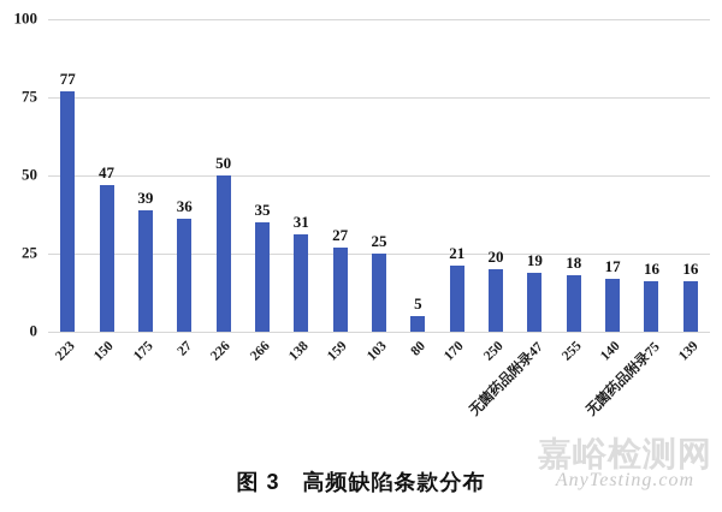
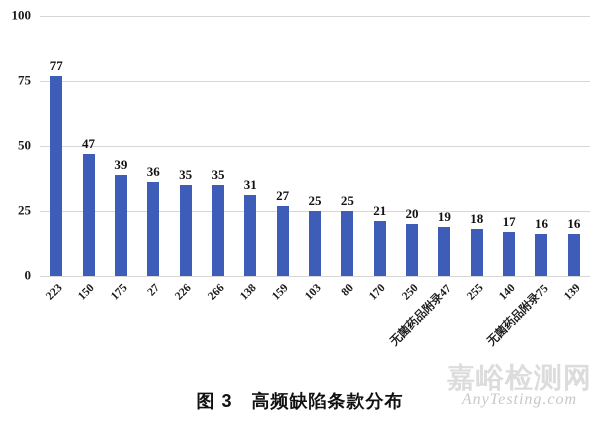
226: 50 -> 35
80: 5 -> 25
